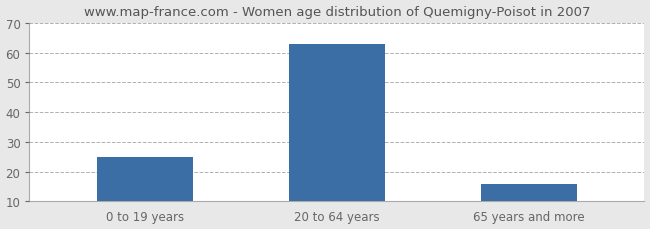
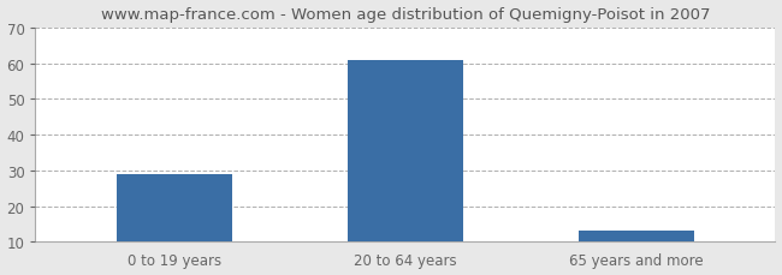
0 to 19 years: 25 -> 29
20 to 64 years: 63 -> 61
65 years and more: 16 -> 13
